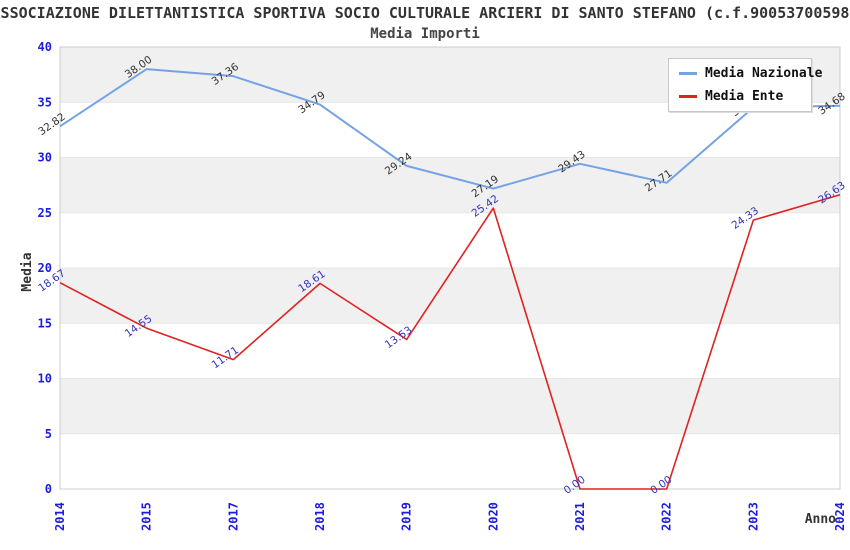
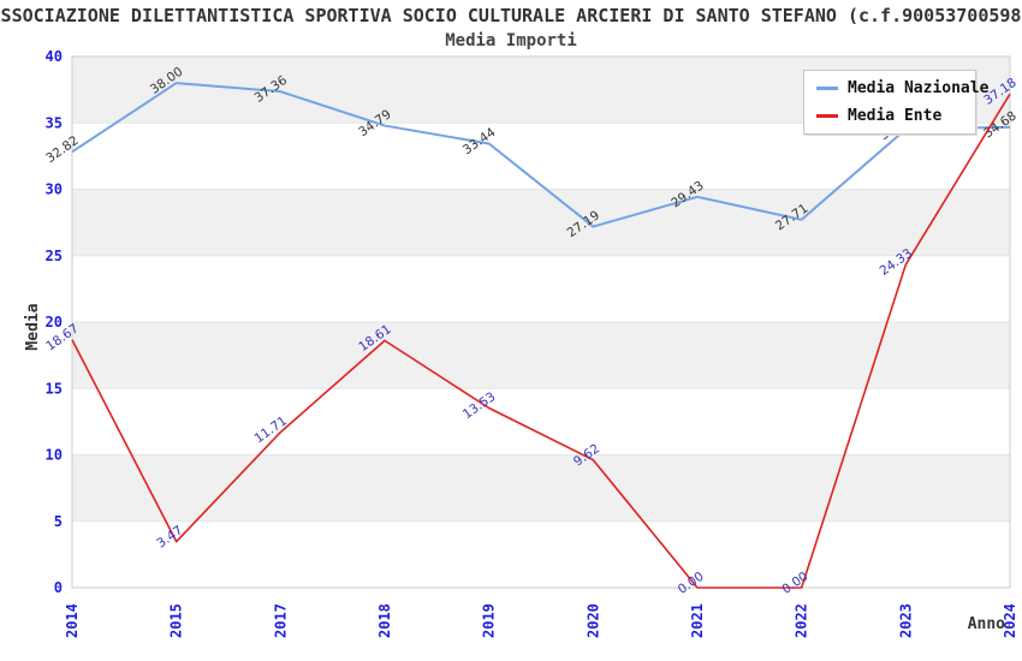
Media Ente/2015: 14.55 -> 3.47
Media Nazionale/2019: 29.24 -> 33.44
Media Ente/2020: 25.42 -> 9.62
Media Ente/2024: 26.63 -> 37.18
